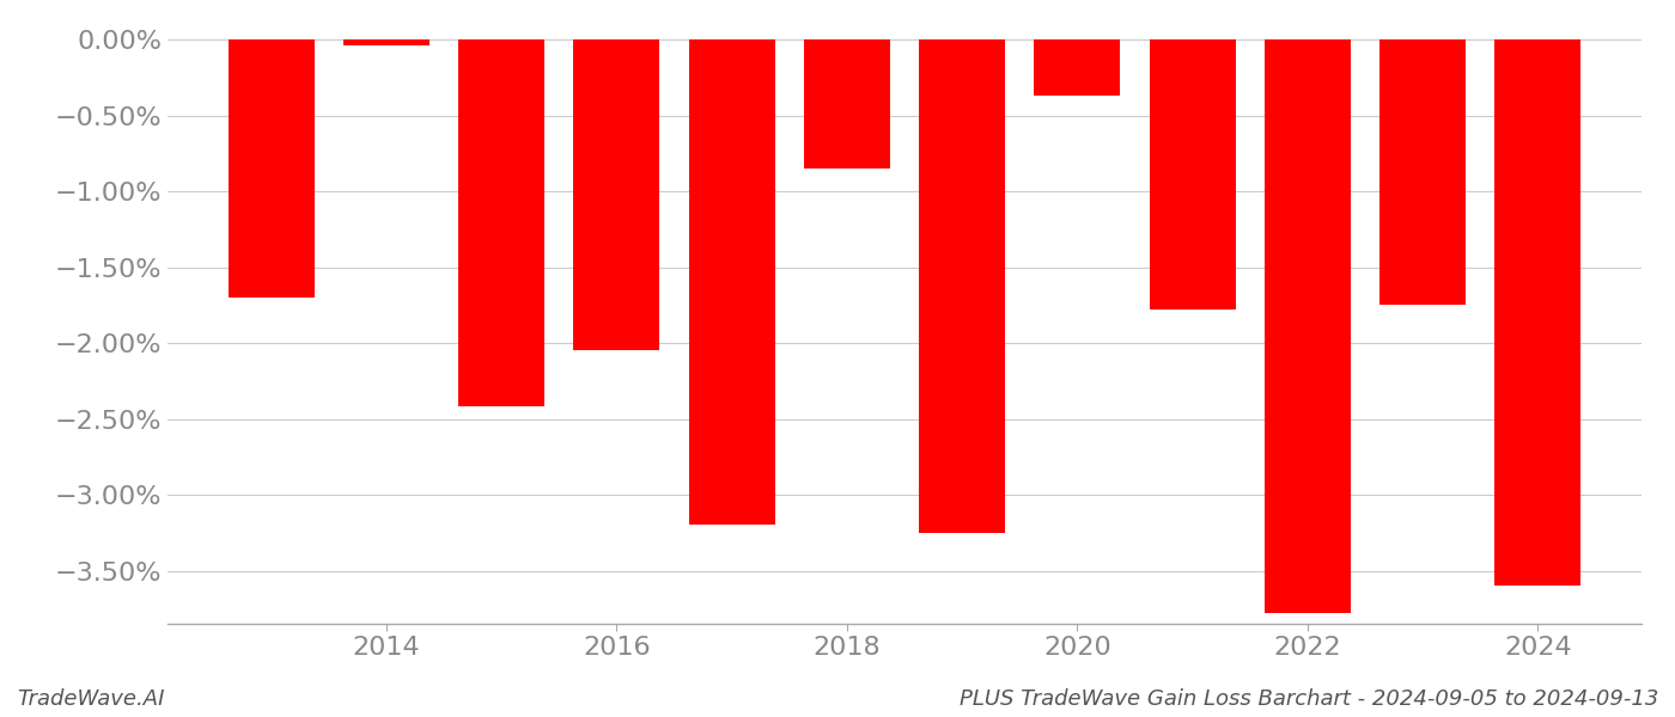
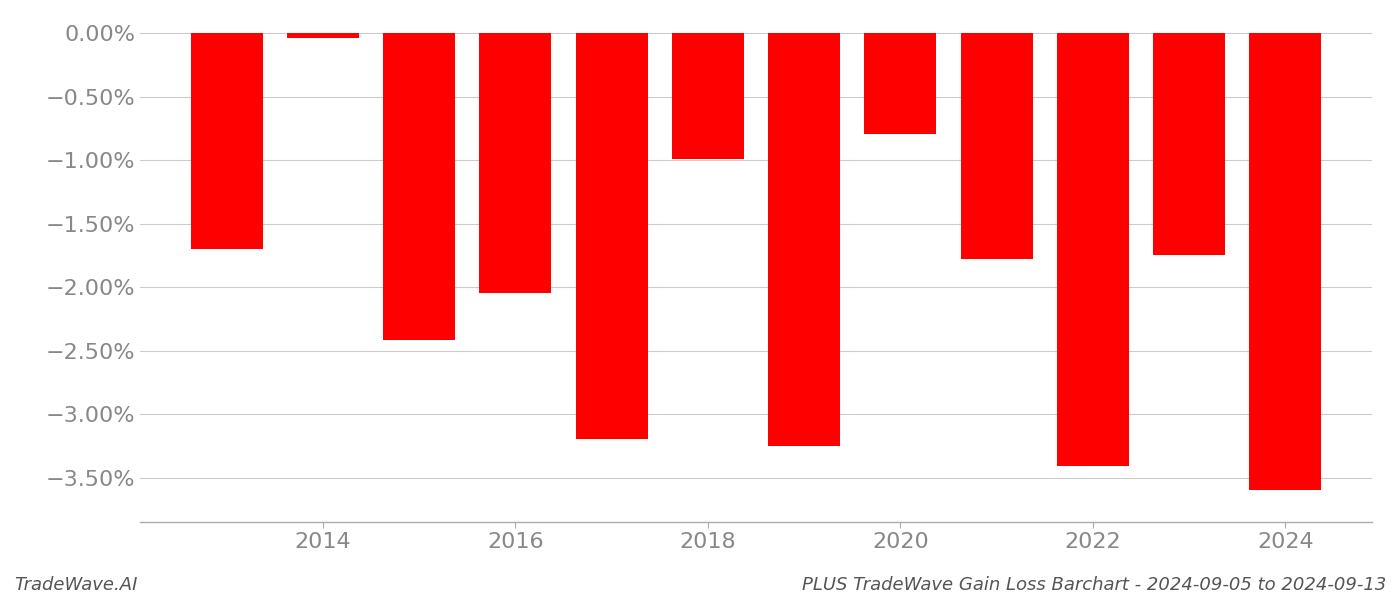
2018: -0.85% -> -0.99%
2020: -0.37% -> -0.79%
2022: -3.78% -> -3.41%
